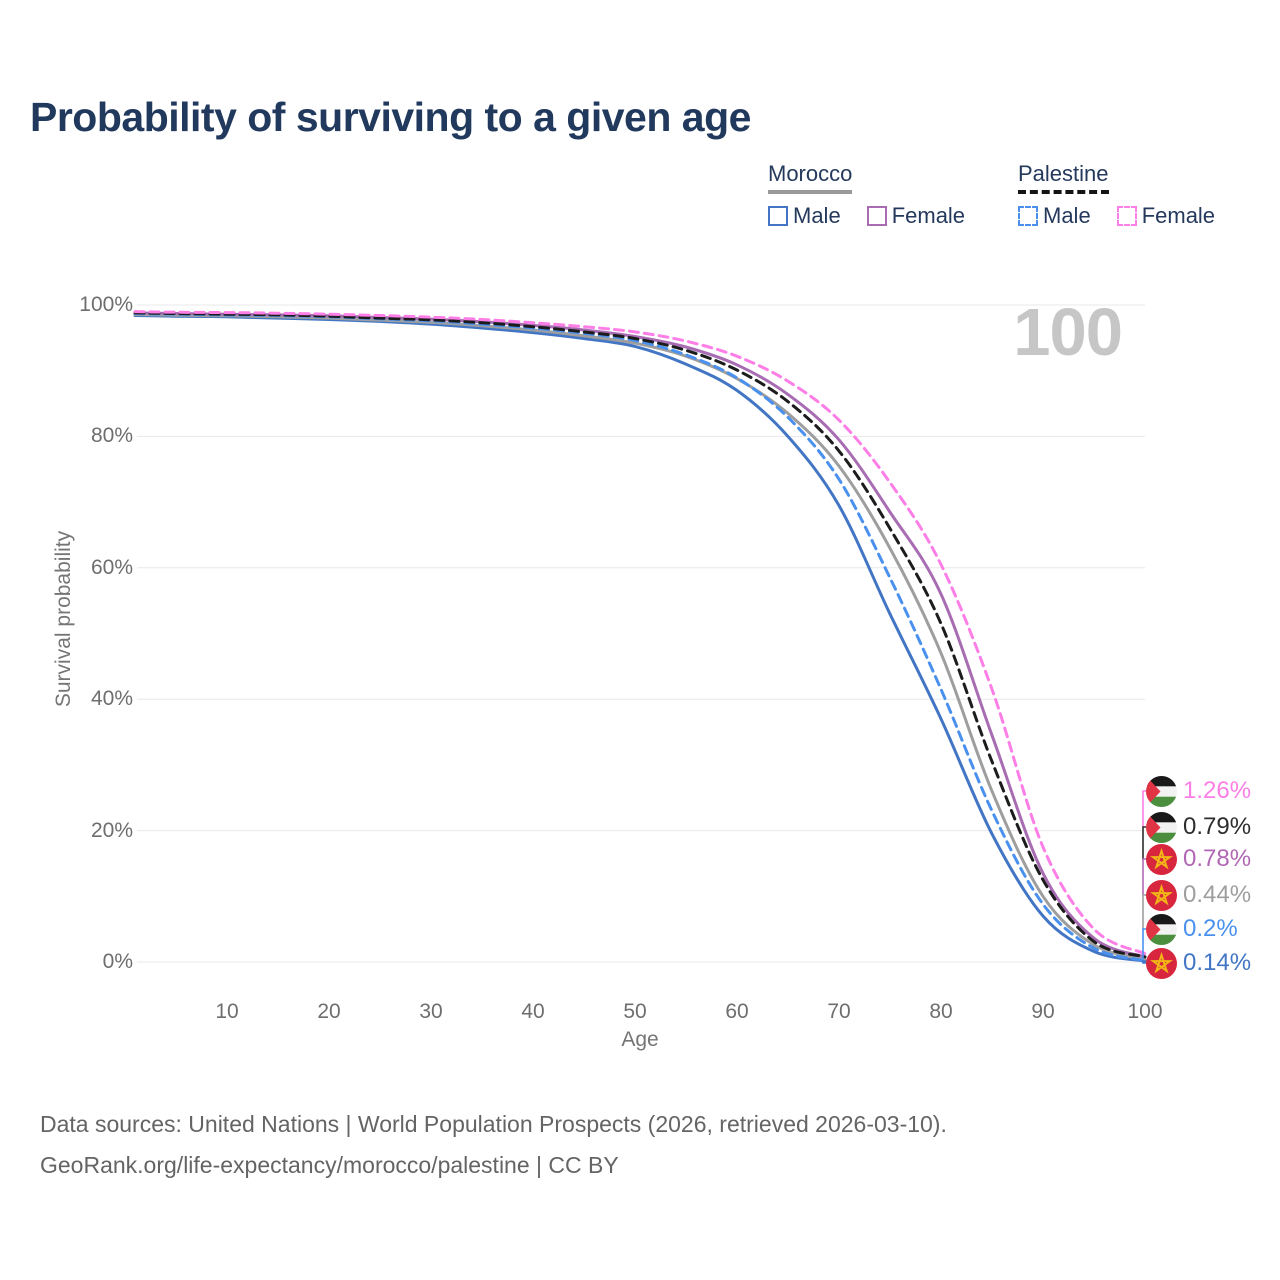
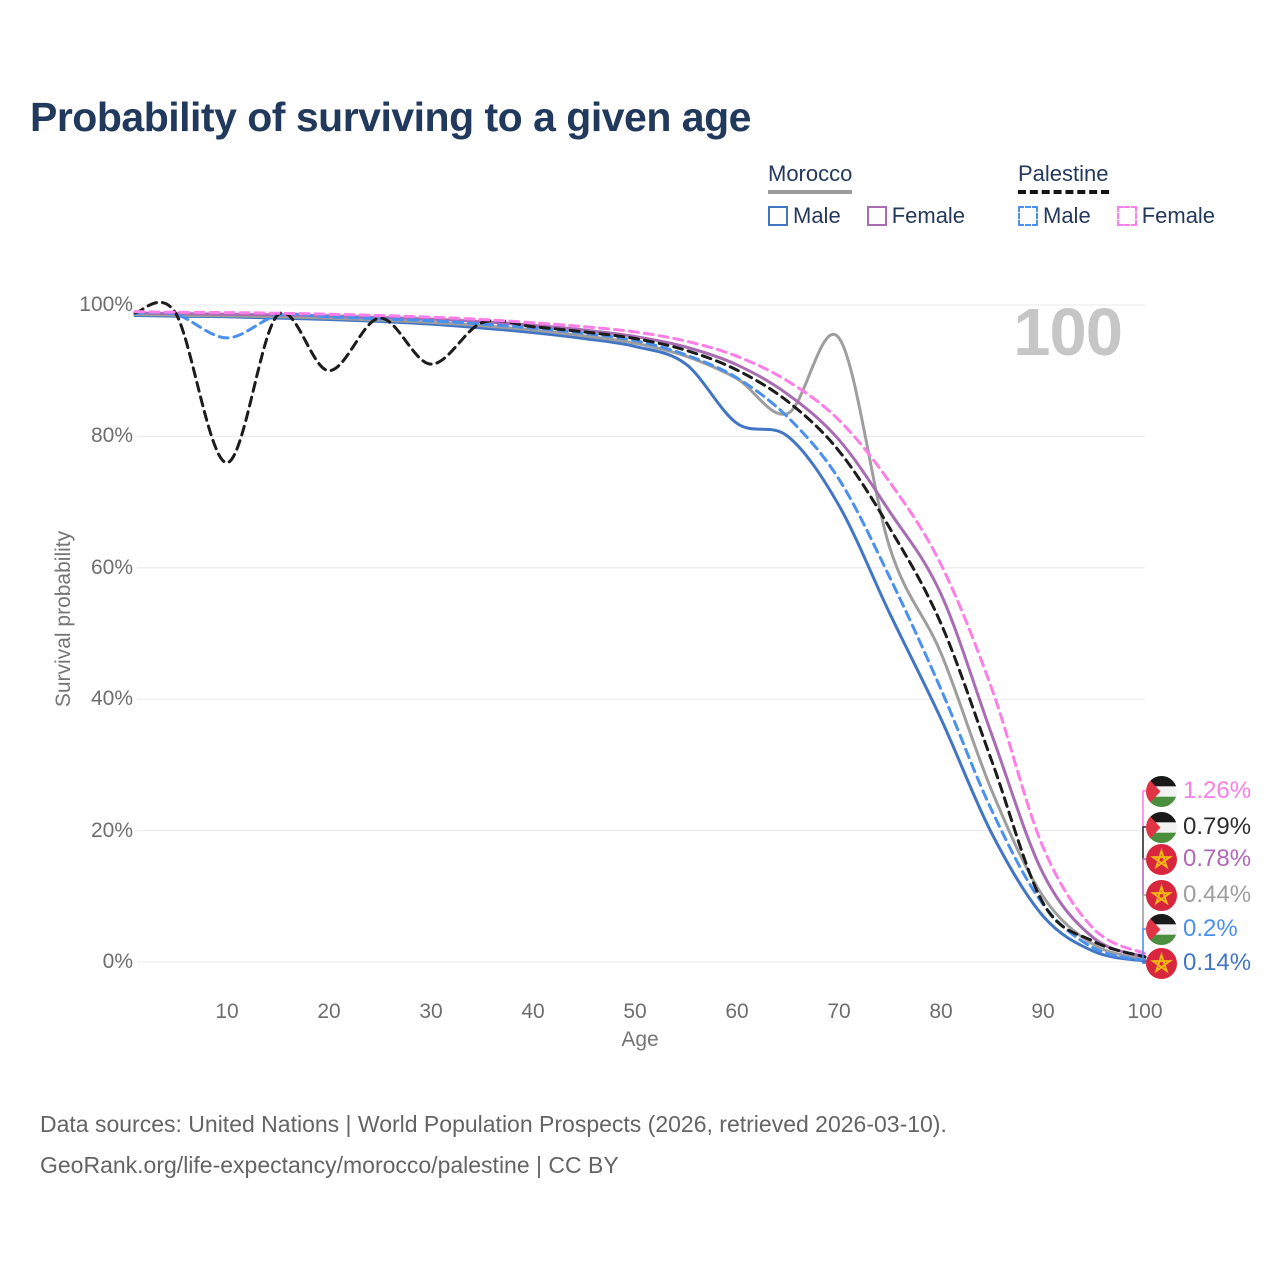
Palestine Male/10: 98% -> 95%
Palestine/10: 99% -> 76%
Palestine/20: 98% -> 90%
Palestine/30: 98% -> 91%
Morocco Male/60: 87% -> 82%
Morocco/70: 76% -> 95%
Palestine/90: 12% -> 9%
